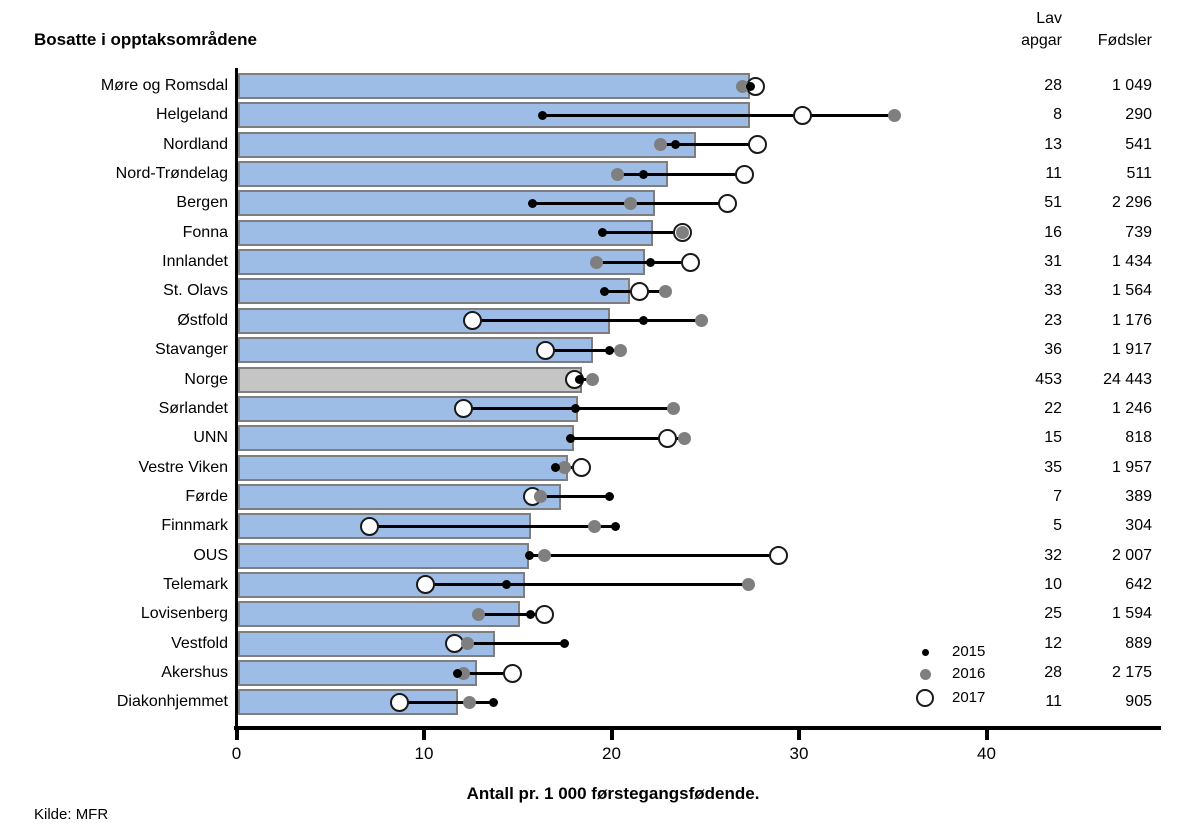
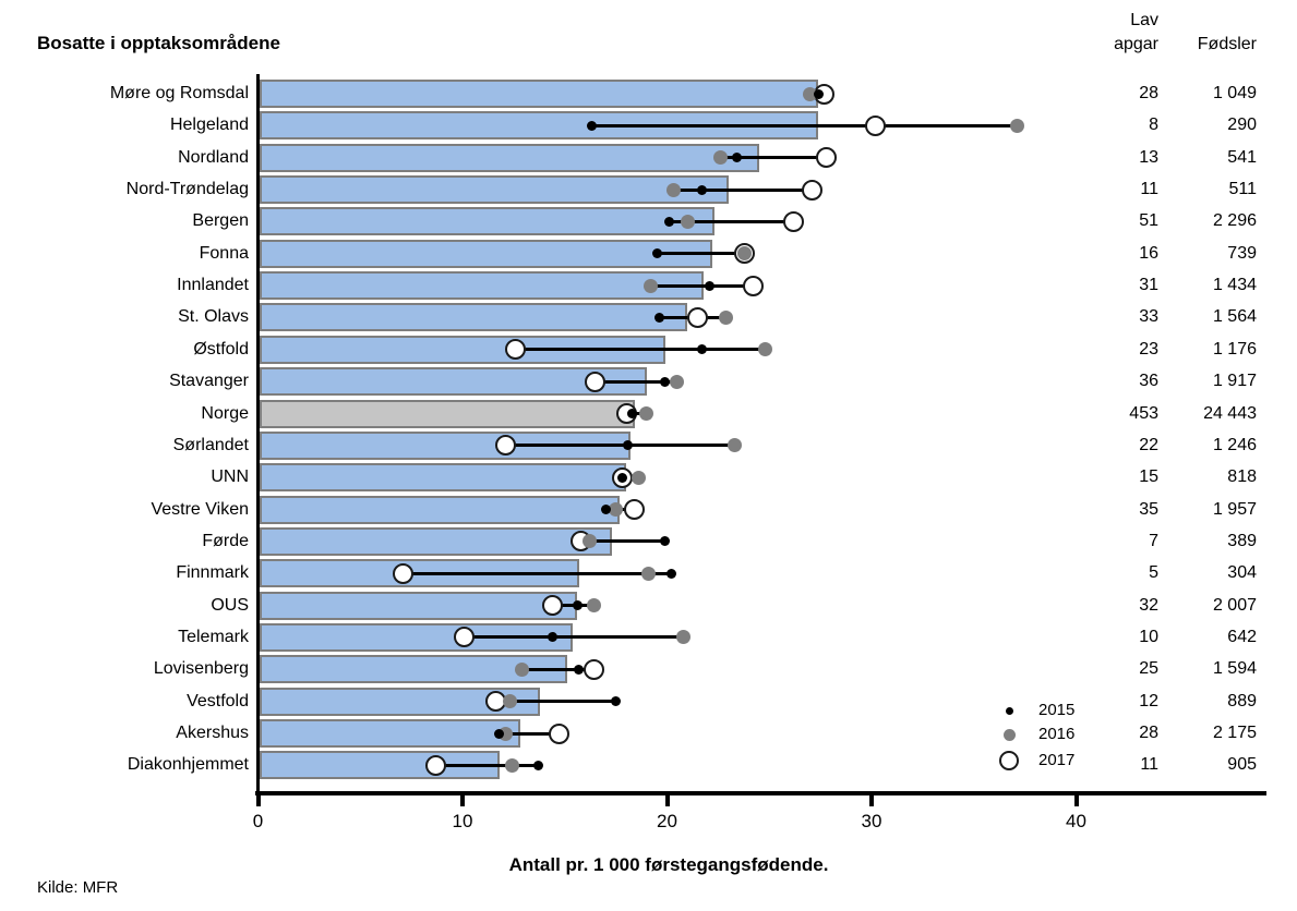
2016/Helgeland: 35.1 -> 37.1
2015/Bergen: 15.8 -> 20.1
2016/UNN: 23.9 -> 18.6
2017/UNN: 23.0 -> 17.8
2017/OUS: 28.9 -> 14.4
2016/Telemark: 27.3 -> 20.8
